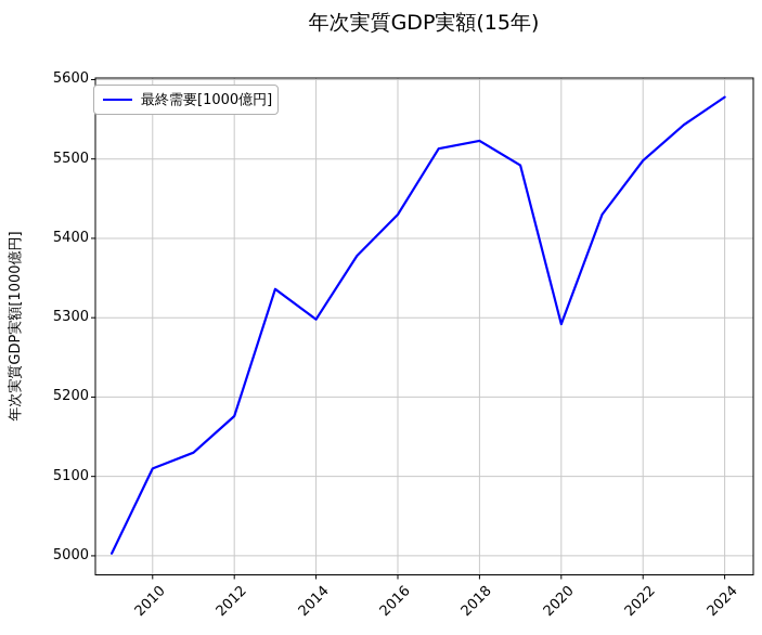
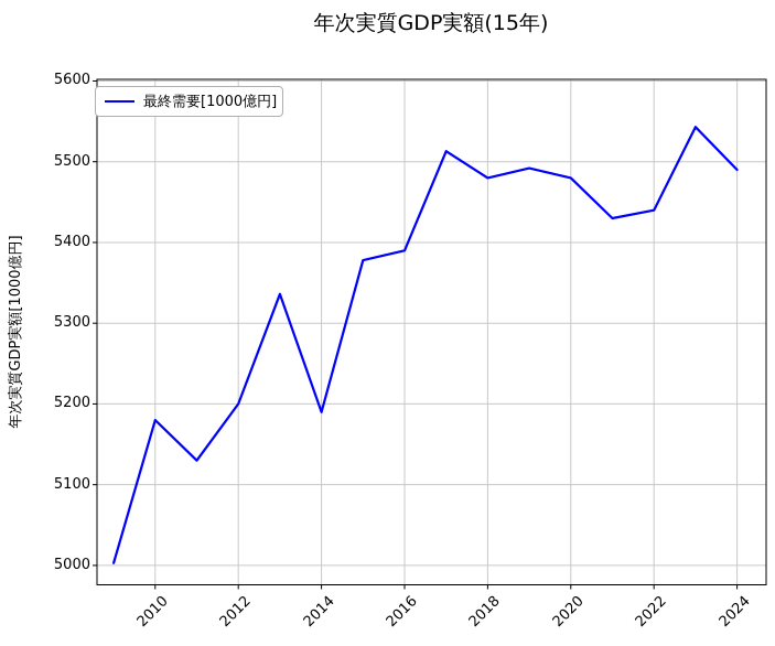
2010: 5110 -> 5180
2012: 5180 -> 5200
2014: 5300 -> 5190
2016: 5430 -> 5390
2018: 5520 -> 5480
2020: 5290 -> 5480
2022: 5500 -> 5440
2024: 5580 -> 5490
